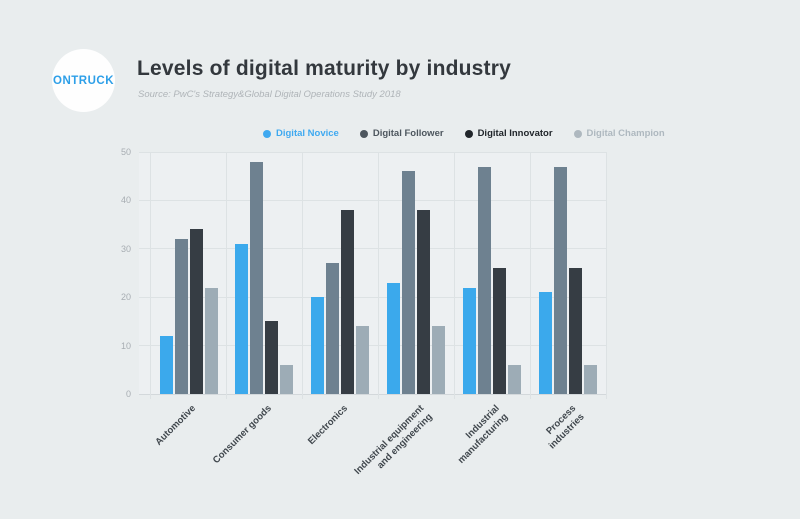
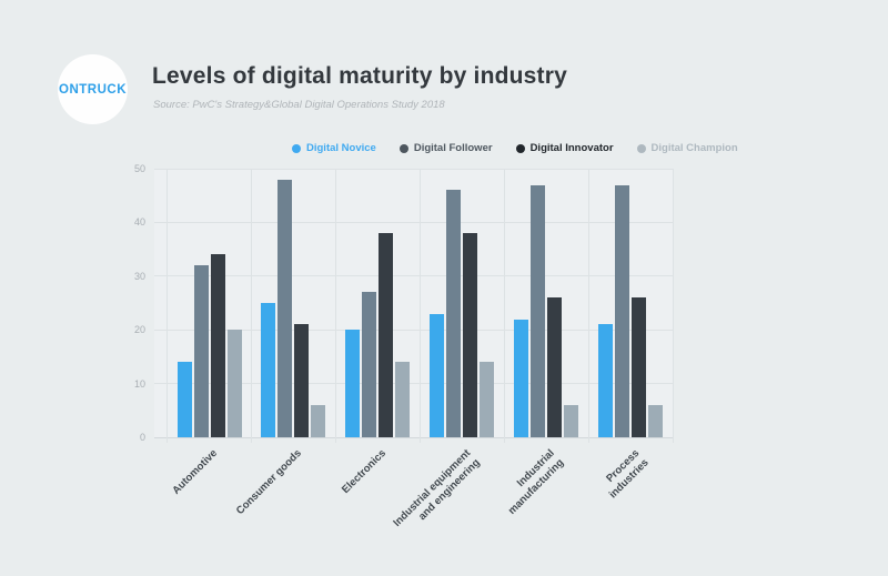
Digital Novice/Automotive: 12 -> 14
Digital Champion/Automotive: 22 -> 20
Digital Novice/Consumer goods: 31 -> 25
Digital Innovator/Consumer goods: 15 -> 21
